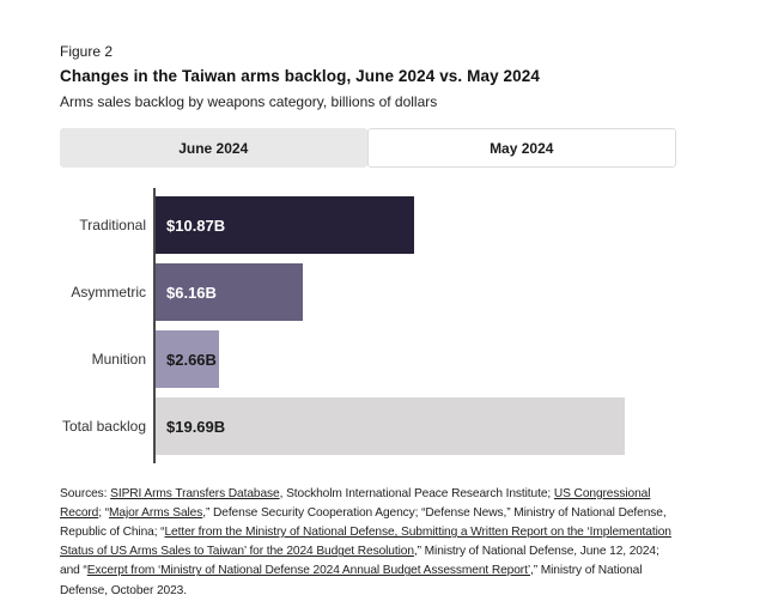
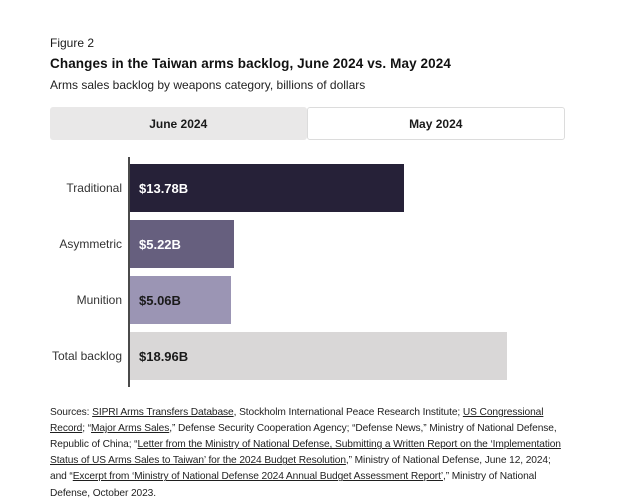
Traditional: $10.87B -> $13.78B
Asymmetric: $6.16B -> $5.22B
Munition: $2.66B -> $5.06B
Total backlog: $19.69B -> $18.96B
